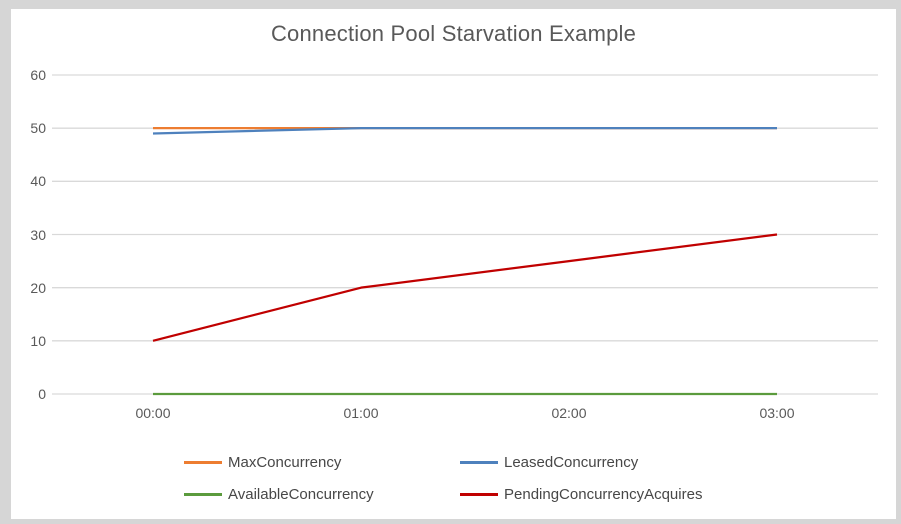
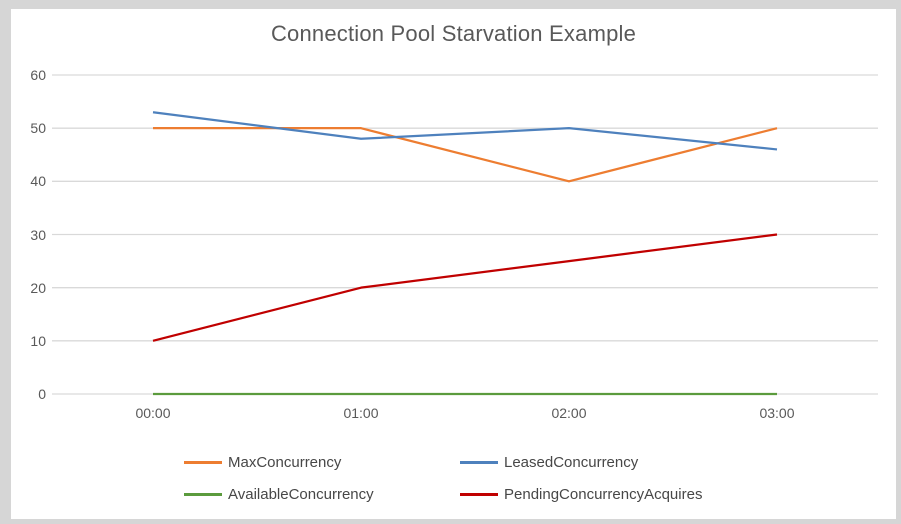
LeasedConcurrency/00:00: 49 -> 53
LeasedConcurrency/01:00: 50 -> 48
MaxConcurrency/02:00: 50 -> 40
LeasedConcurrency/03:00: 50 -> 46
